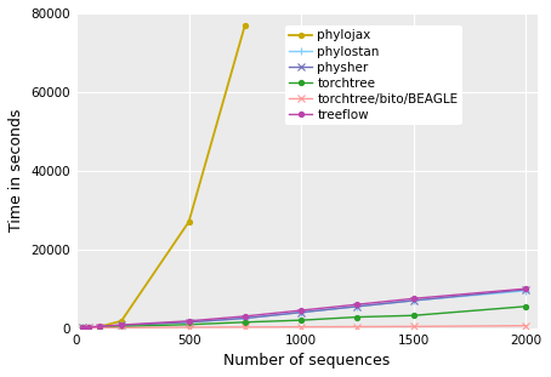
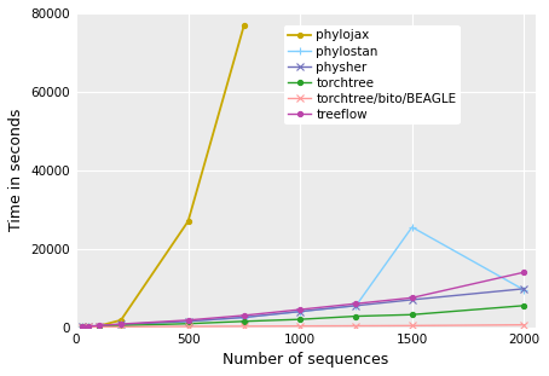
phylostan/1500: 7000 -> 25500
treeflow/2000: 10000 -> 14000
